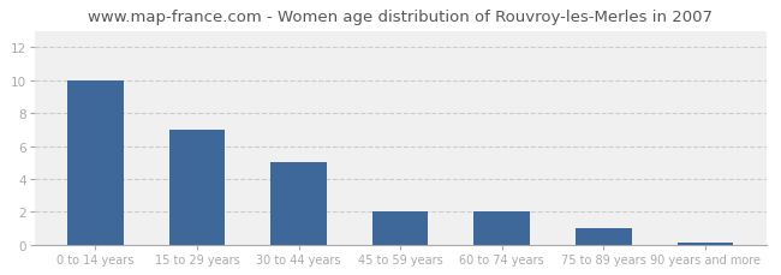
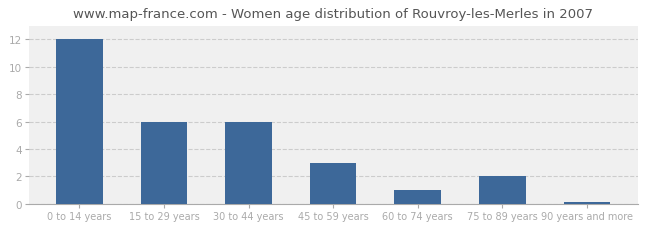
0 to 14 years: 10.0 -> 12.0
15 to 29 years: 7.0 -> 6.0
30 to 44 years: 5.0 -> 6.0
45 to 59 years: 2.0 -> 3.0
60 to 74 years: 2.0 -> 1.0
75 to 89 years: 1.0 -> 2.0
